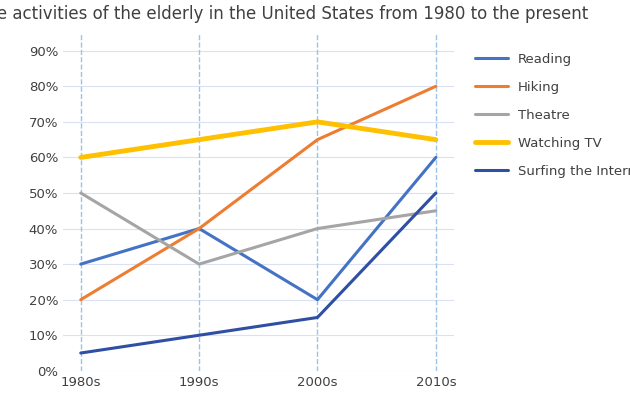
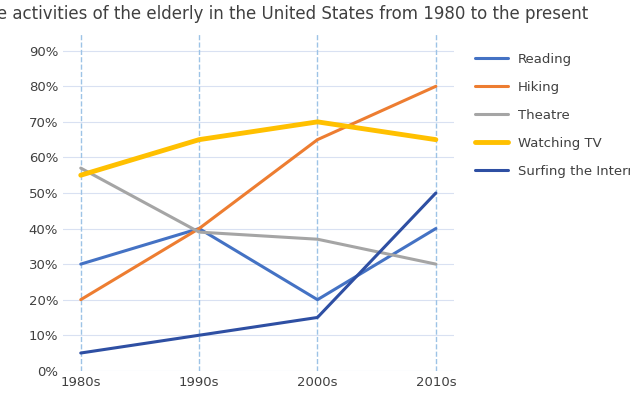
Theatre/1980s: 50% -> 57%
Watching TV/1980s: 60% -> 55%
Theatre/1990s: 30% -> 39%
Theatre/2000s: 40% -> 37%
Reading/2010s: 60% -> 40%
Theatre/2010s: 45% -> 30%
